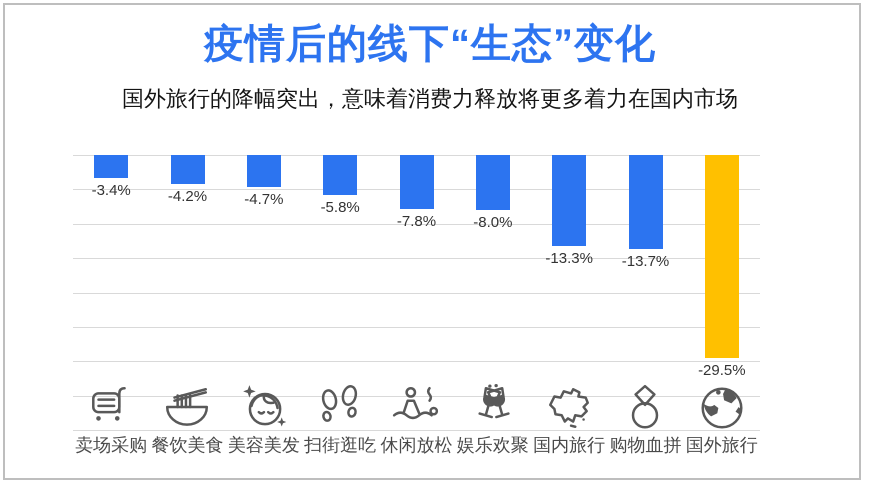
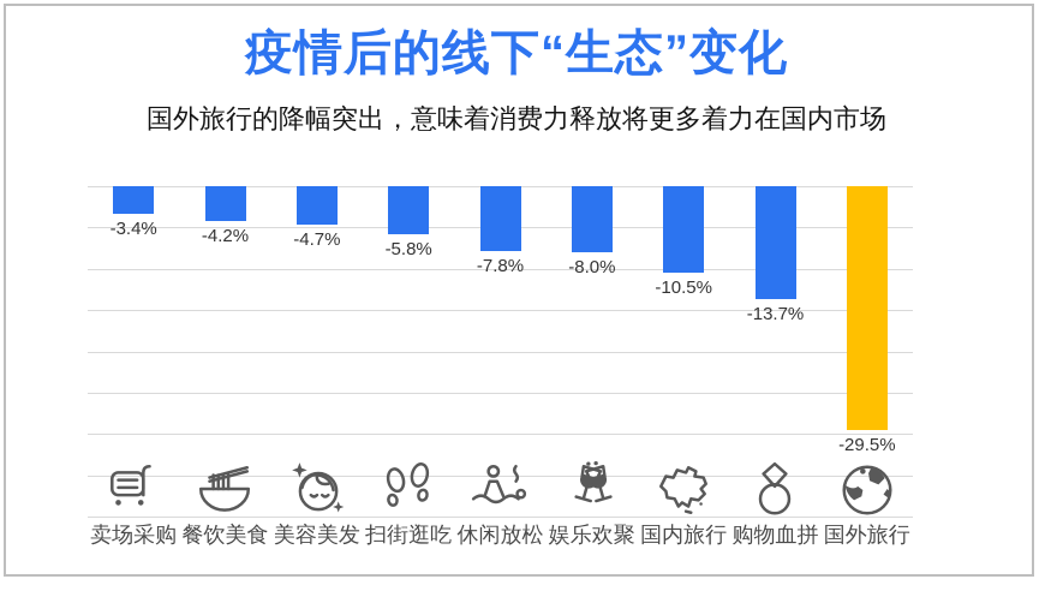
国内旅行: -13.3% -> -10.5%
